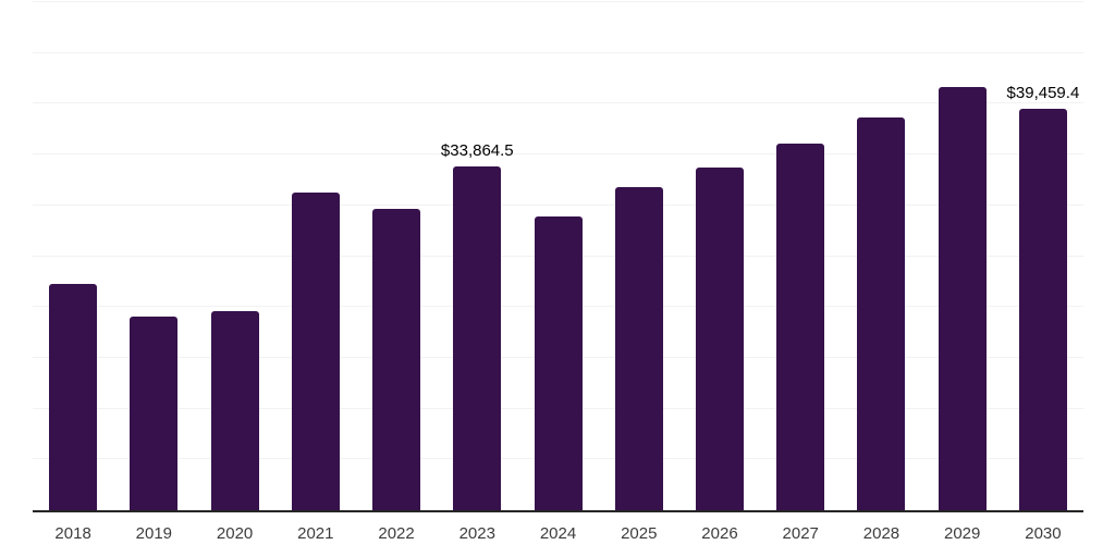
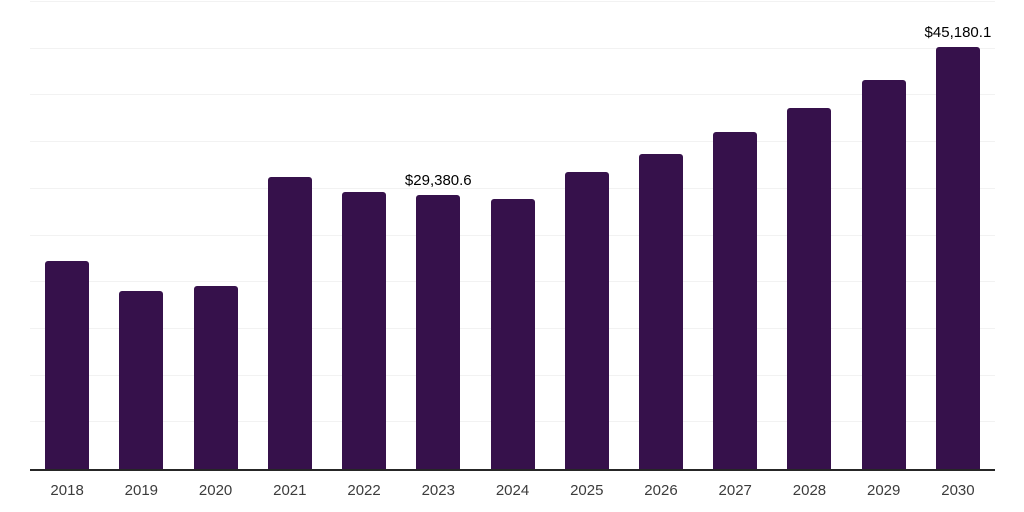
2023: $33,864.5 -> $29,380.6
2030: $39,459.4 -> $45,180.1
